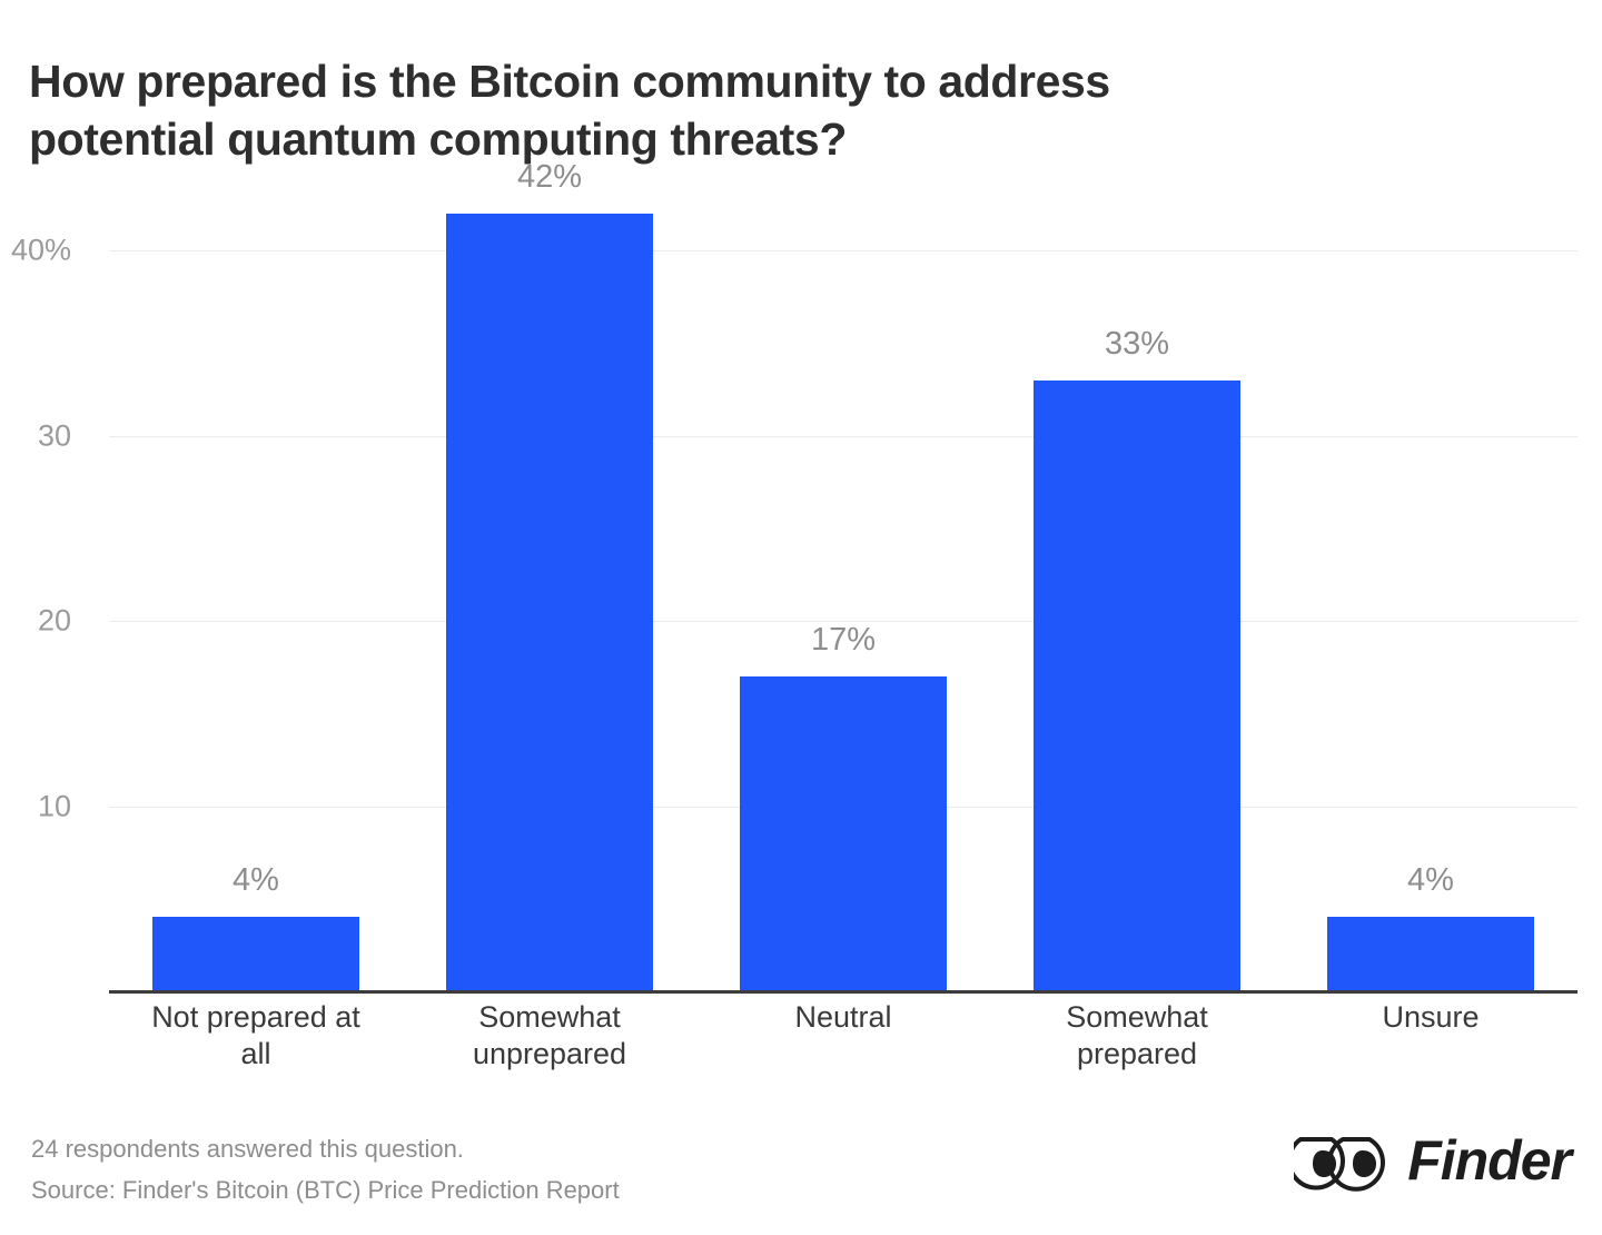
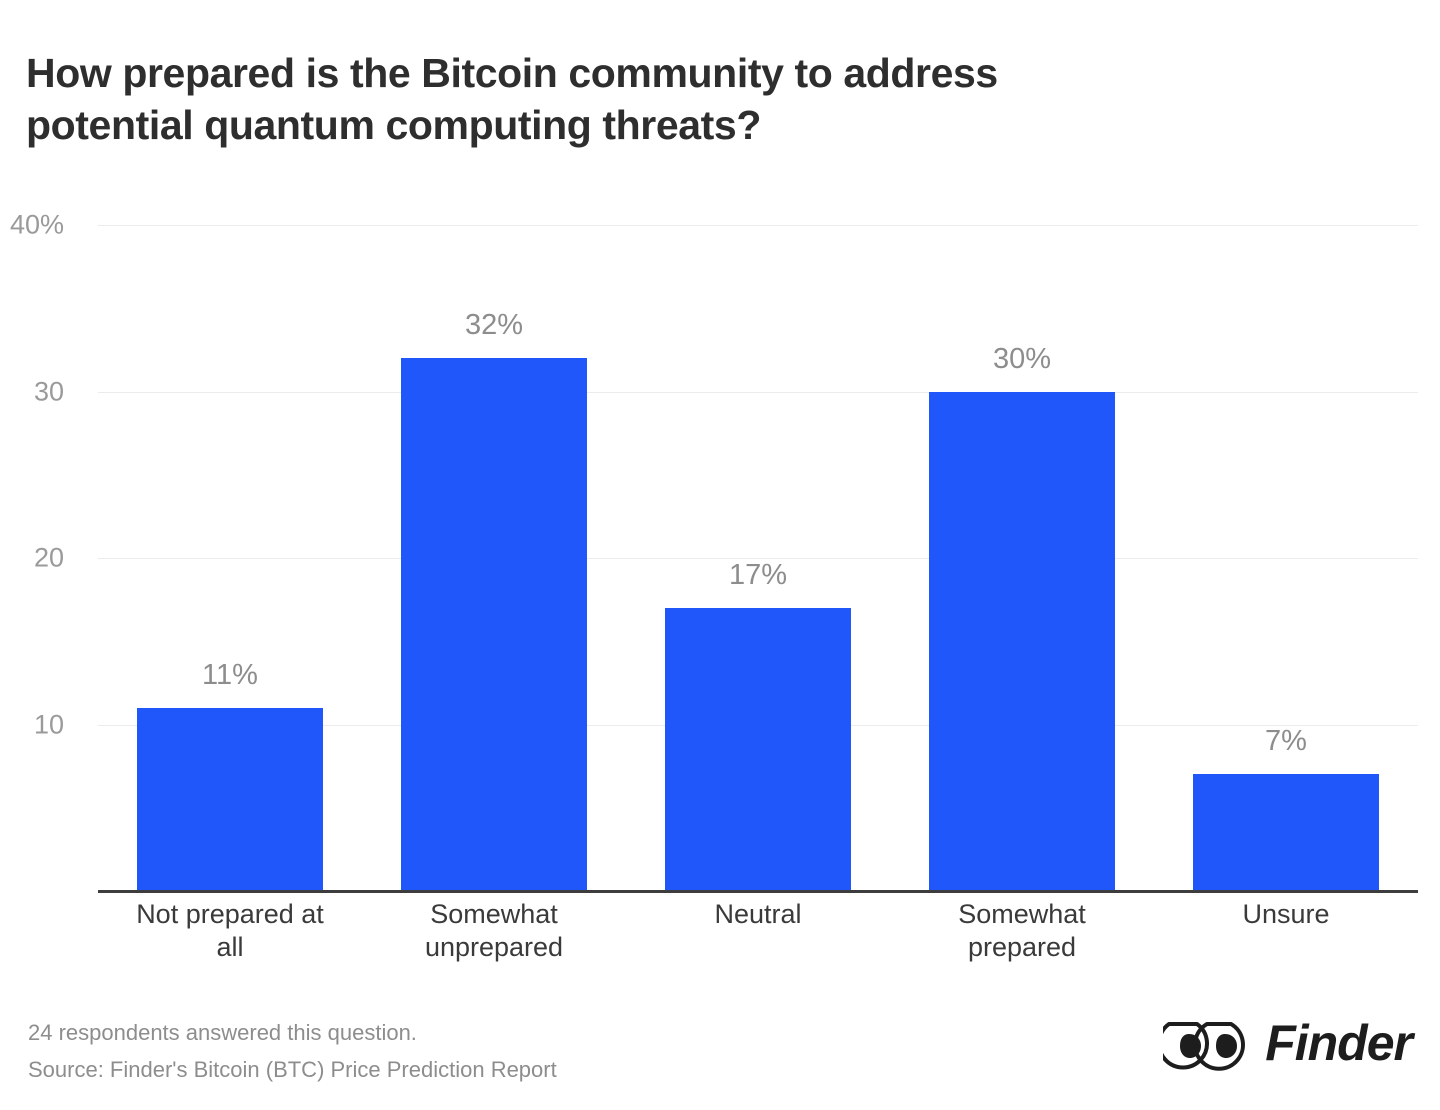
Not prepared at all: 4% -> 11%
Somewhat unprepared: 42% -> 32%
Somewhat prepared: 33% -> 30%
Unsure: 4% -> 7%
